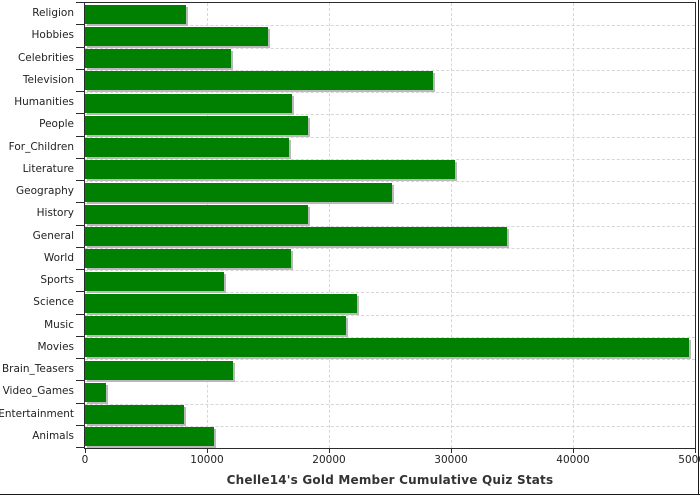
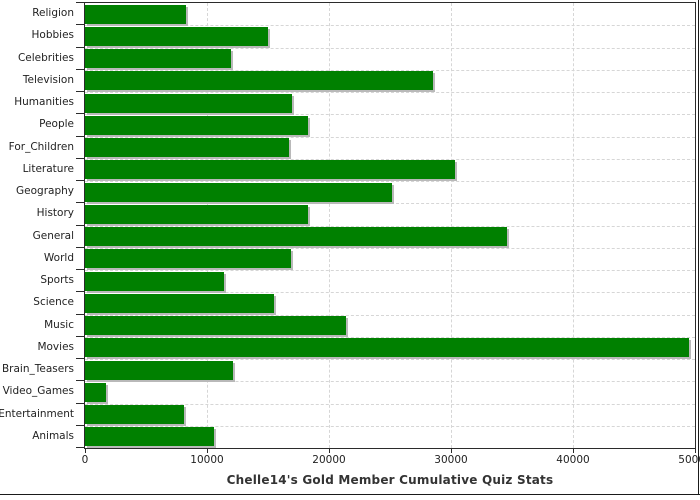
Science: 22300 -> 15500
